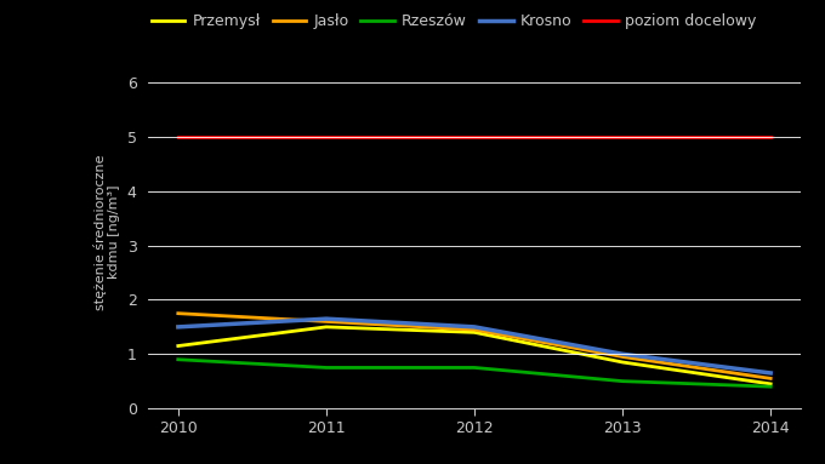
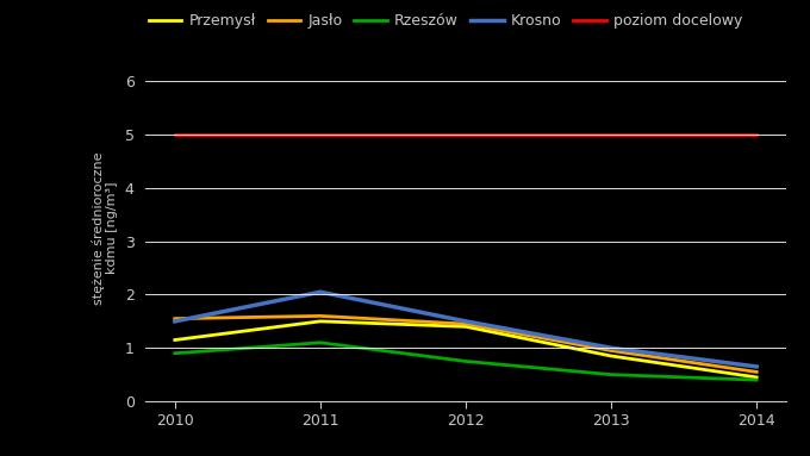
Jasło/2010: 1.75 -> 1.55
Rzeszów/2011: 0.75 -> 1.10
Krosno/2011: 1.65 -> 2.05
